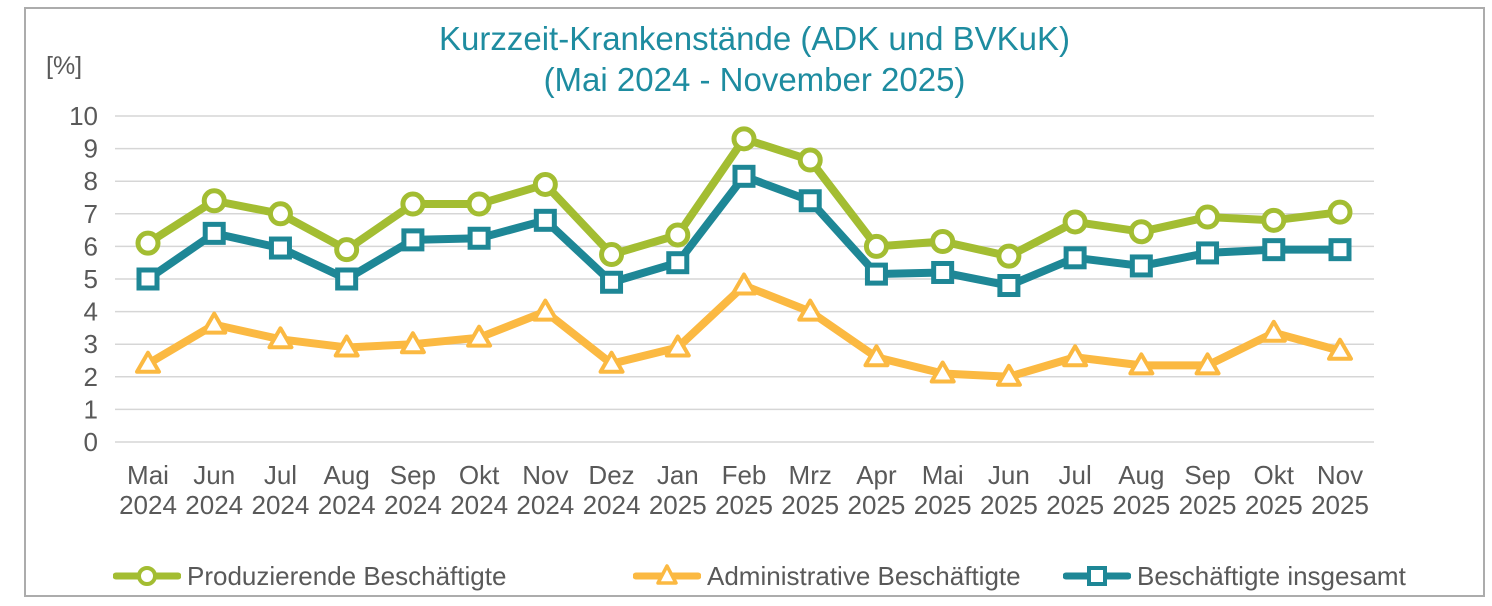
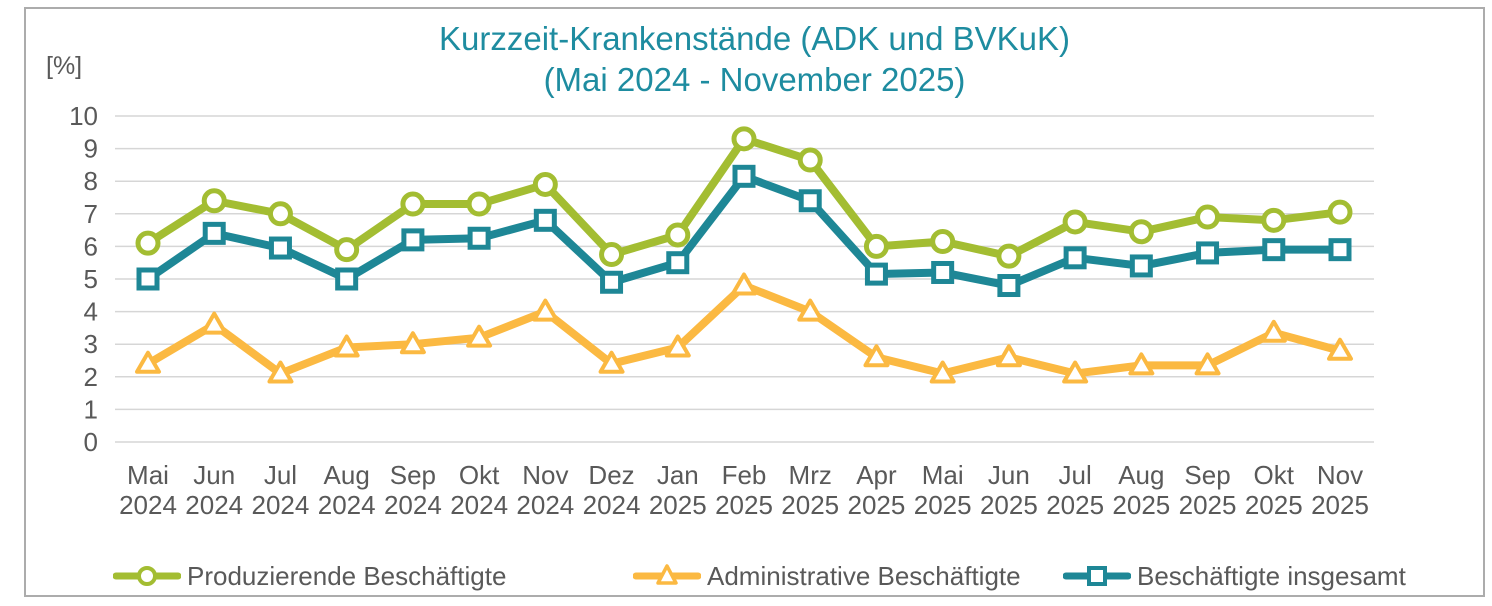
Administrative Beschäftigte/Jul 2024: 3.1 -> 2.1
Administrative Beschäftigte/Jun 2025: 2.0 -> 2.6
Administrative Beschäftigte/Jul 2025: 2.6 -> 2.1
